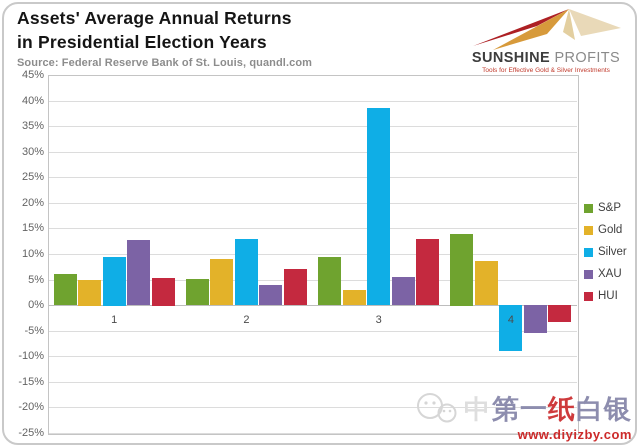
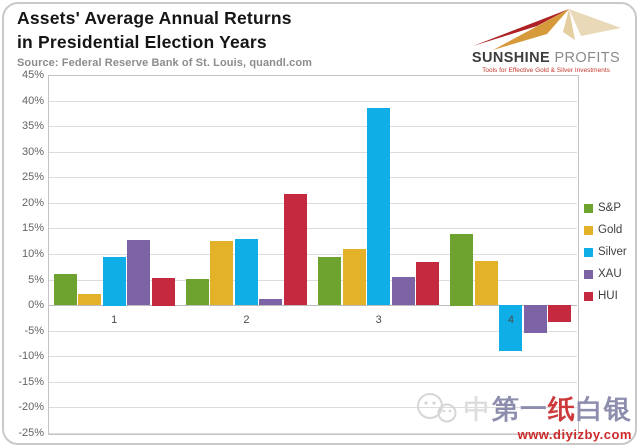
Gold/1: 5% -> 2%
Gold/2: 9% -> 13%
XAU/2: 4% -> 1%
HUI/2: 7% -> 22%
Gold/3: 3% -> 11%
HUI/3: 13% -> 8%
